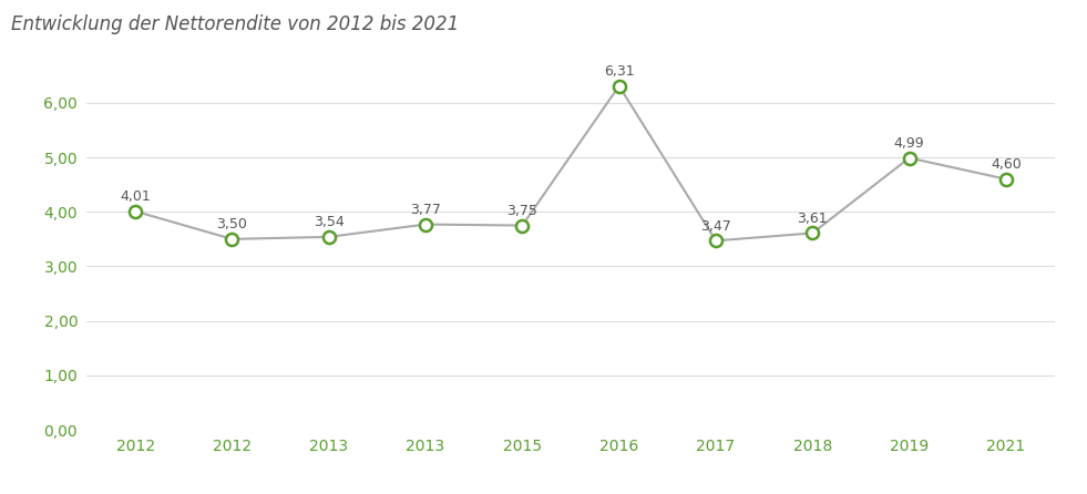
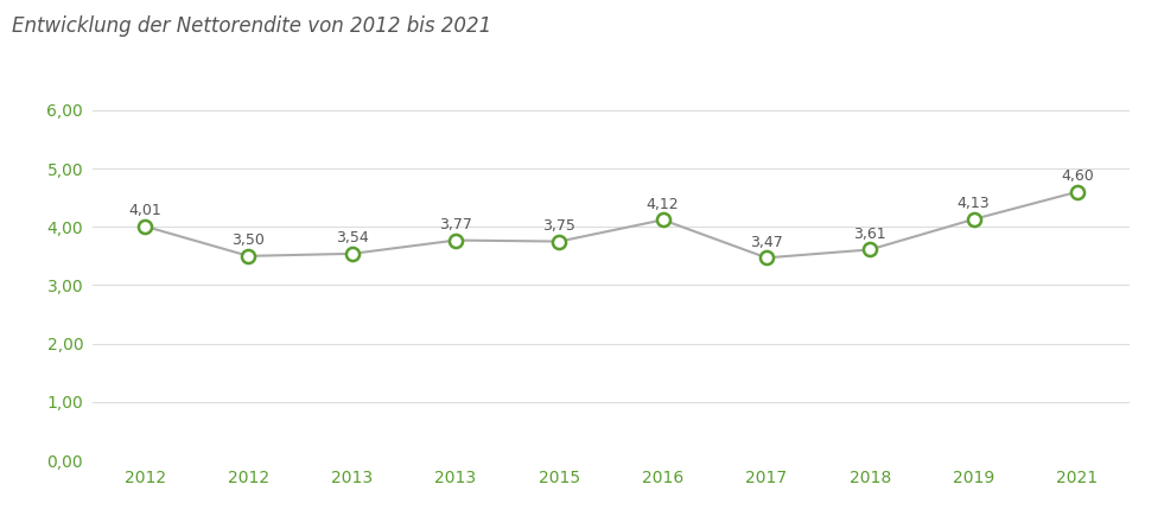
2016: 6,31 -> 4,12
2019: 4,99 -> 4,13
